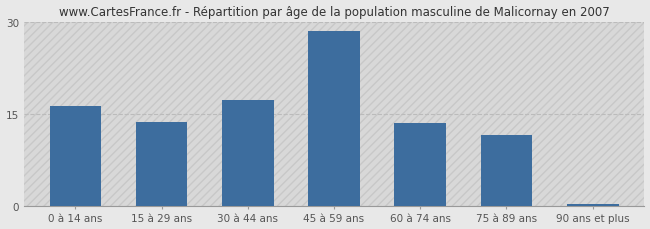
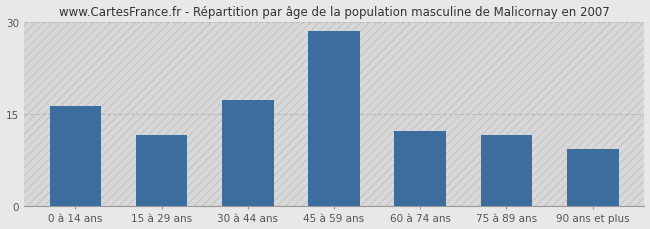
15 à 29 ans: 13.7 -> 11.6
60 à 74 ans: 13.5 -> 12.2
90 ans et plus: 0.3 -> 9.2
